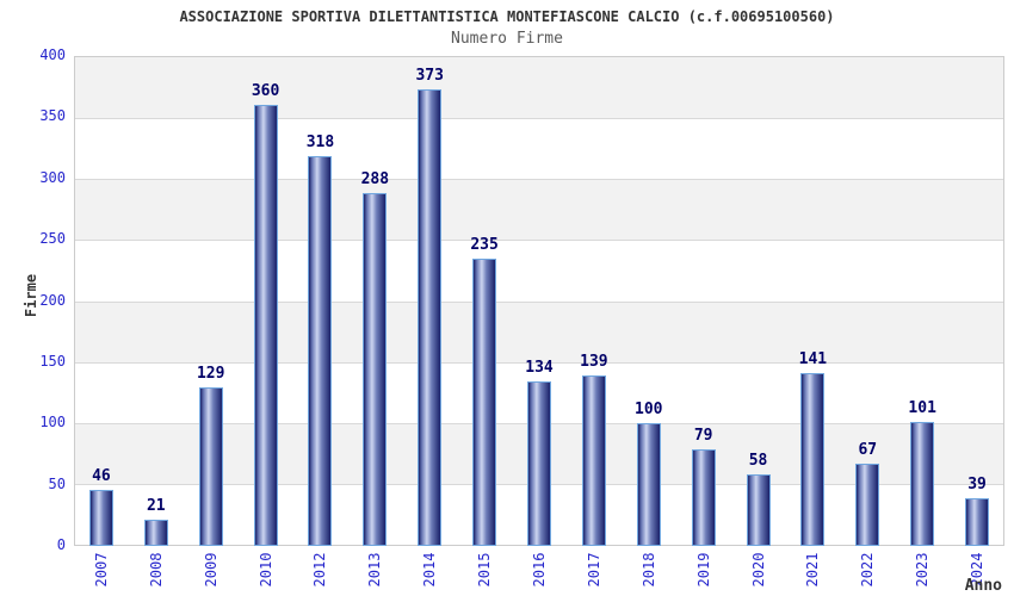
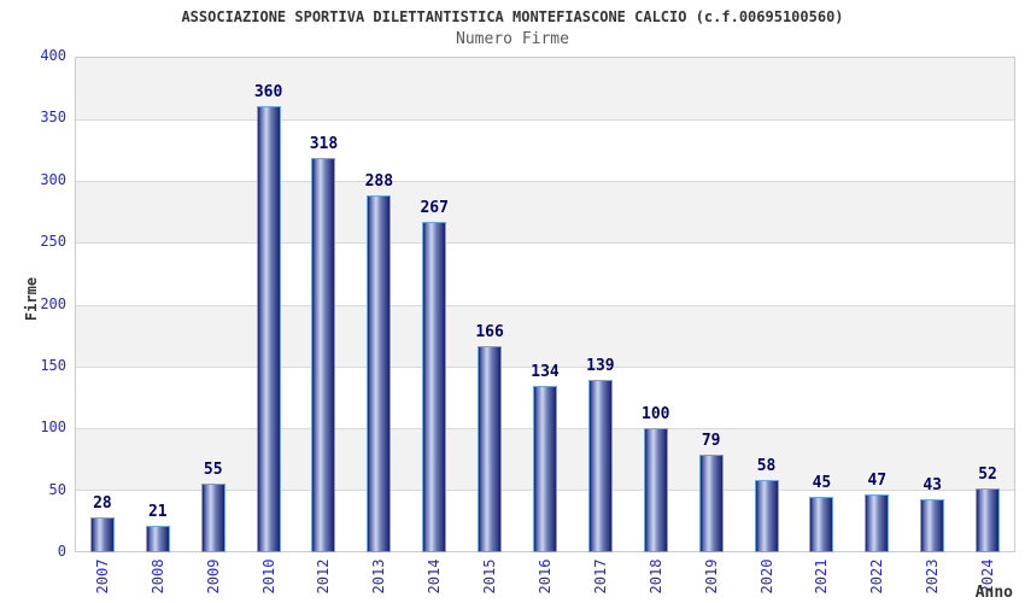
2007: 46 -> 28
2009: 129 -> 55
2014: 373 -> 267
2015: 235 -> 166
2021: 141 -> 45
2022: 67 -> 47
2023: 101 -> 43
2024: 39 -> 52
